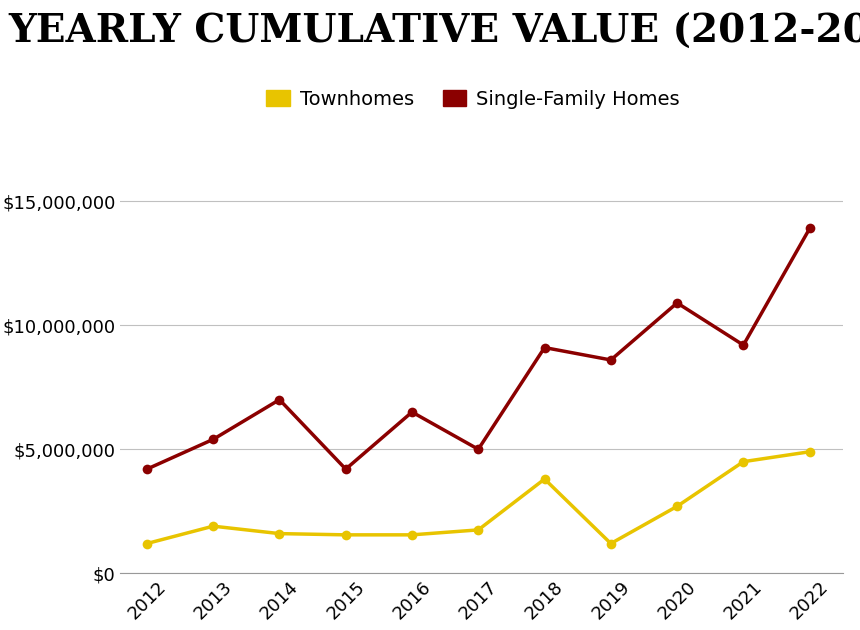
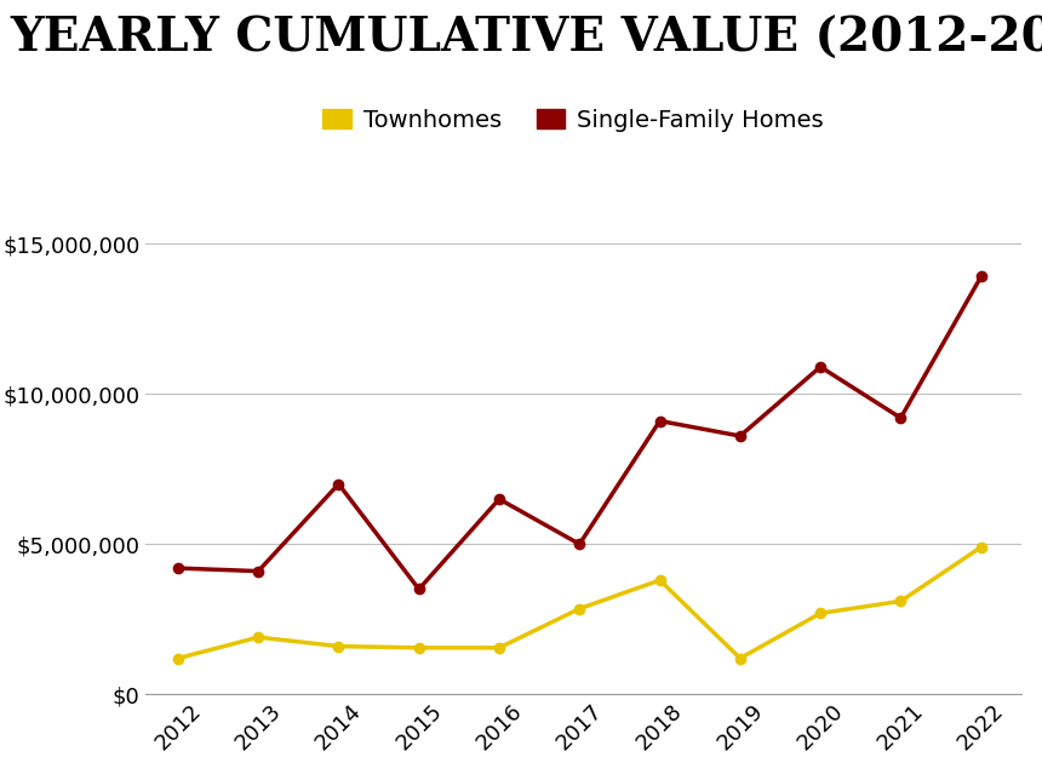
Single-Family Homes/2013: $5,400,000 -> $4,100,000
Single-Family Homes/2015: $4,200,000 -> $3,500,000
Townhomes/2017: $1,750,000 -> $2,850,000
Townhomes/2021: $4,500,000 -> $3,100,000
